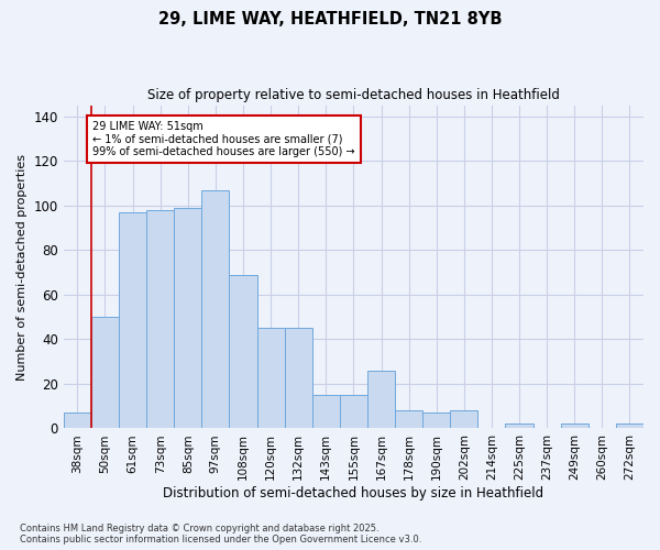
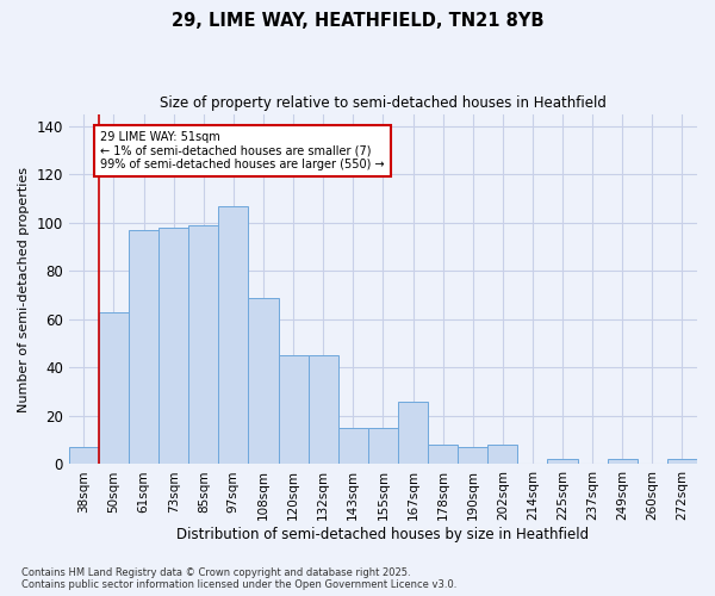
50sqm: 50 -> 63
